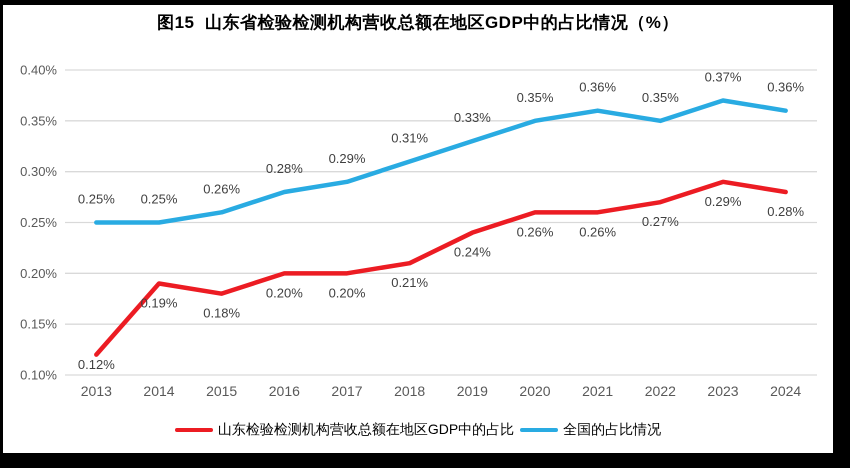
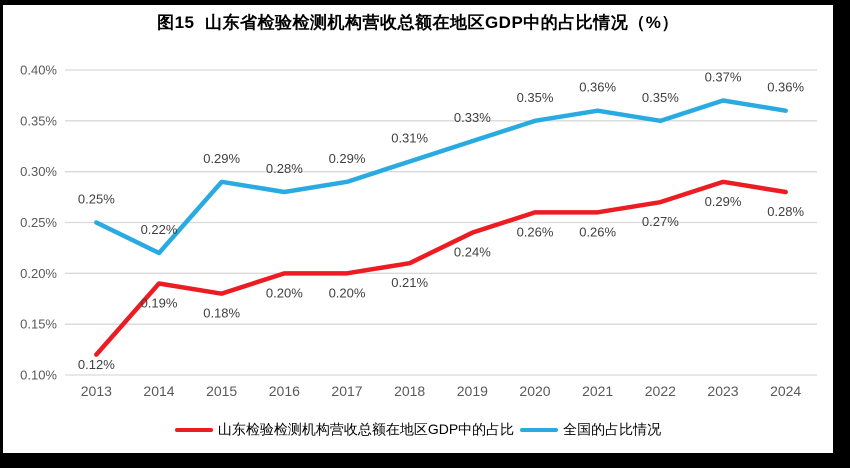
全国的占比情况/2014: 0.25% -> 0.22%
全国的占比情况/2015: 0.26% -> 0.29%
